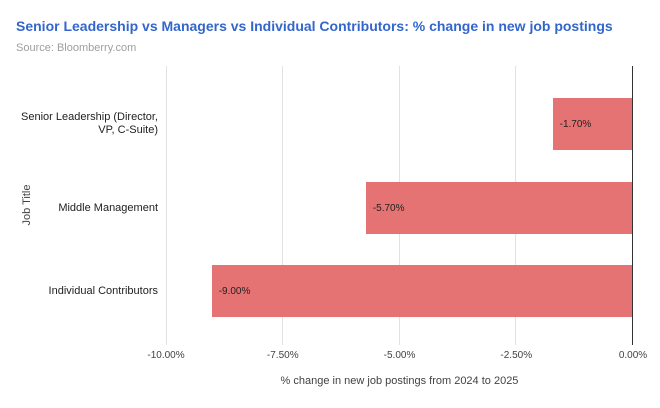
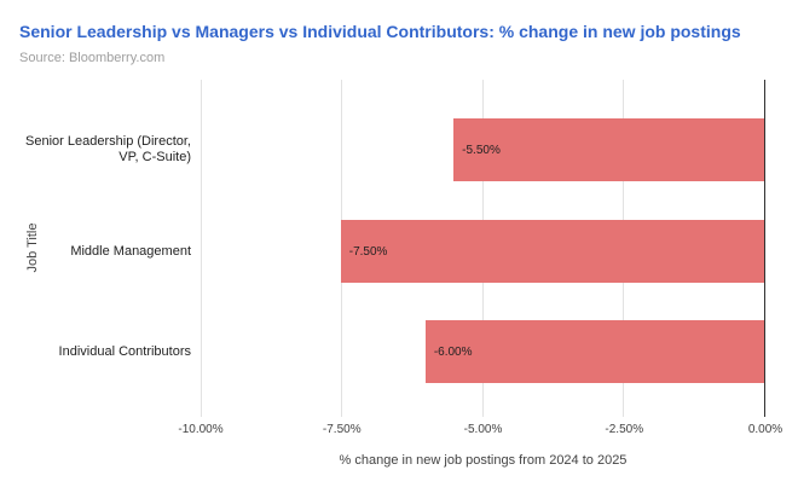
Senior Leadership (Director, VP, C-Suite): -1.70% -> -5.50%
Middle Management: -5.70% -> -7.50%
Individual Contributors: -9.00% -> -6.00%
